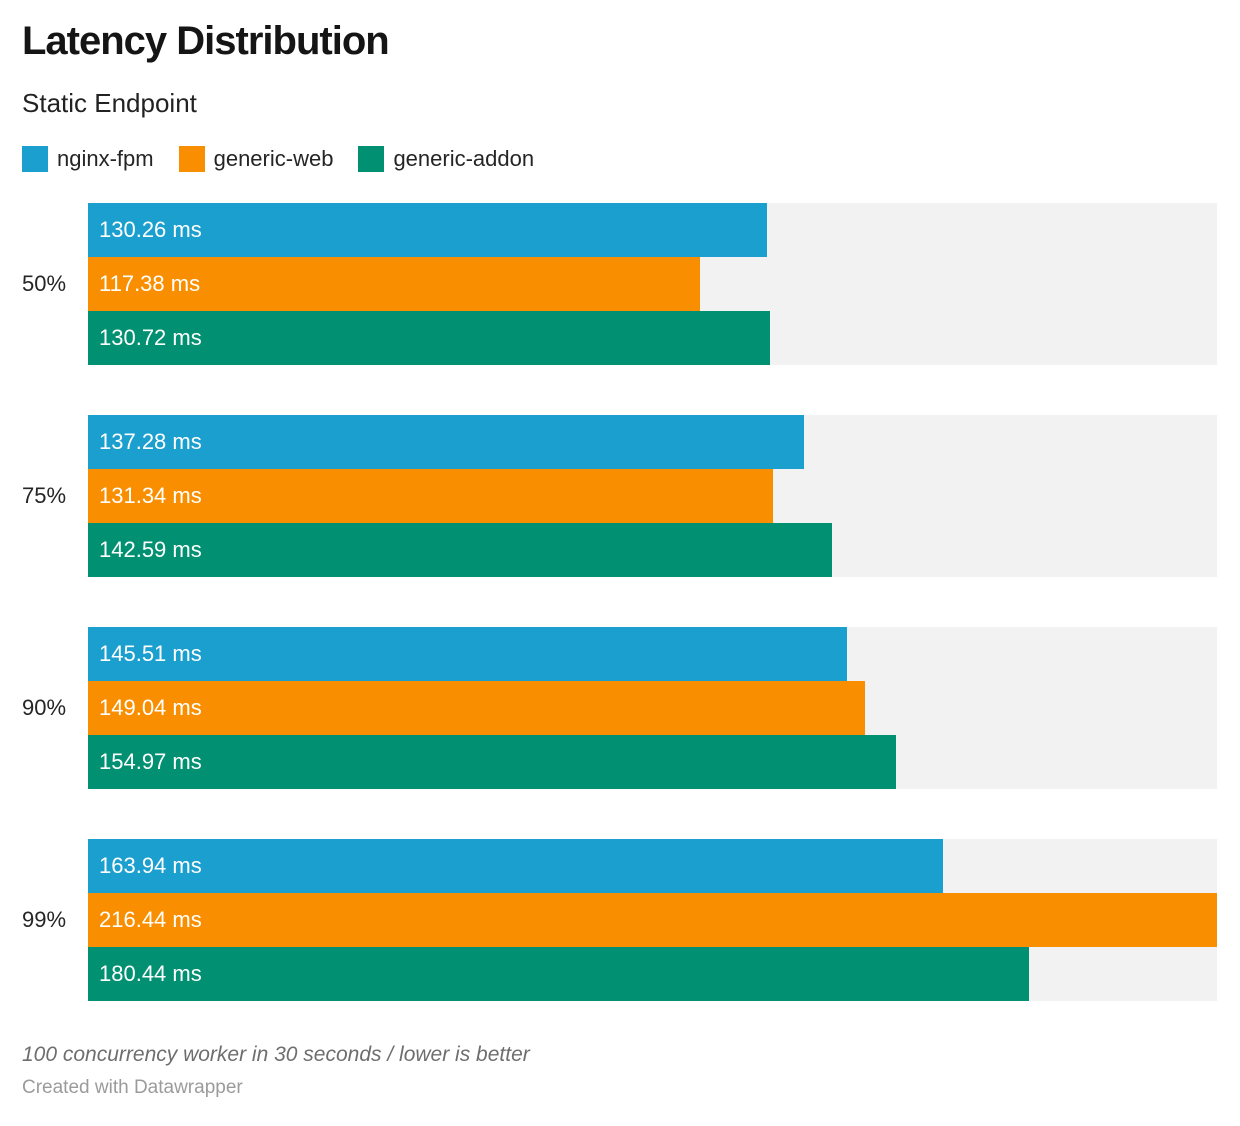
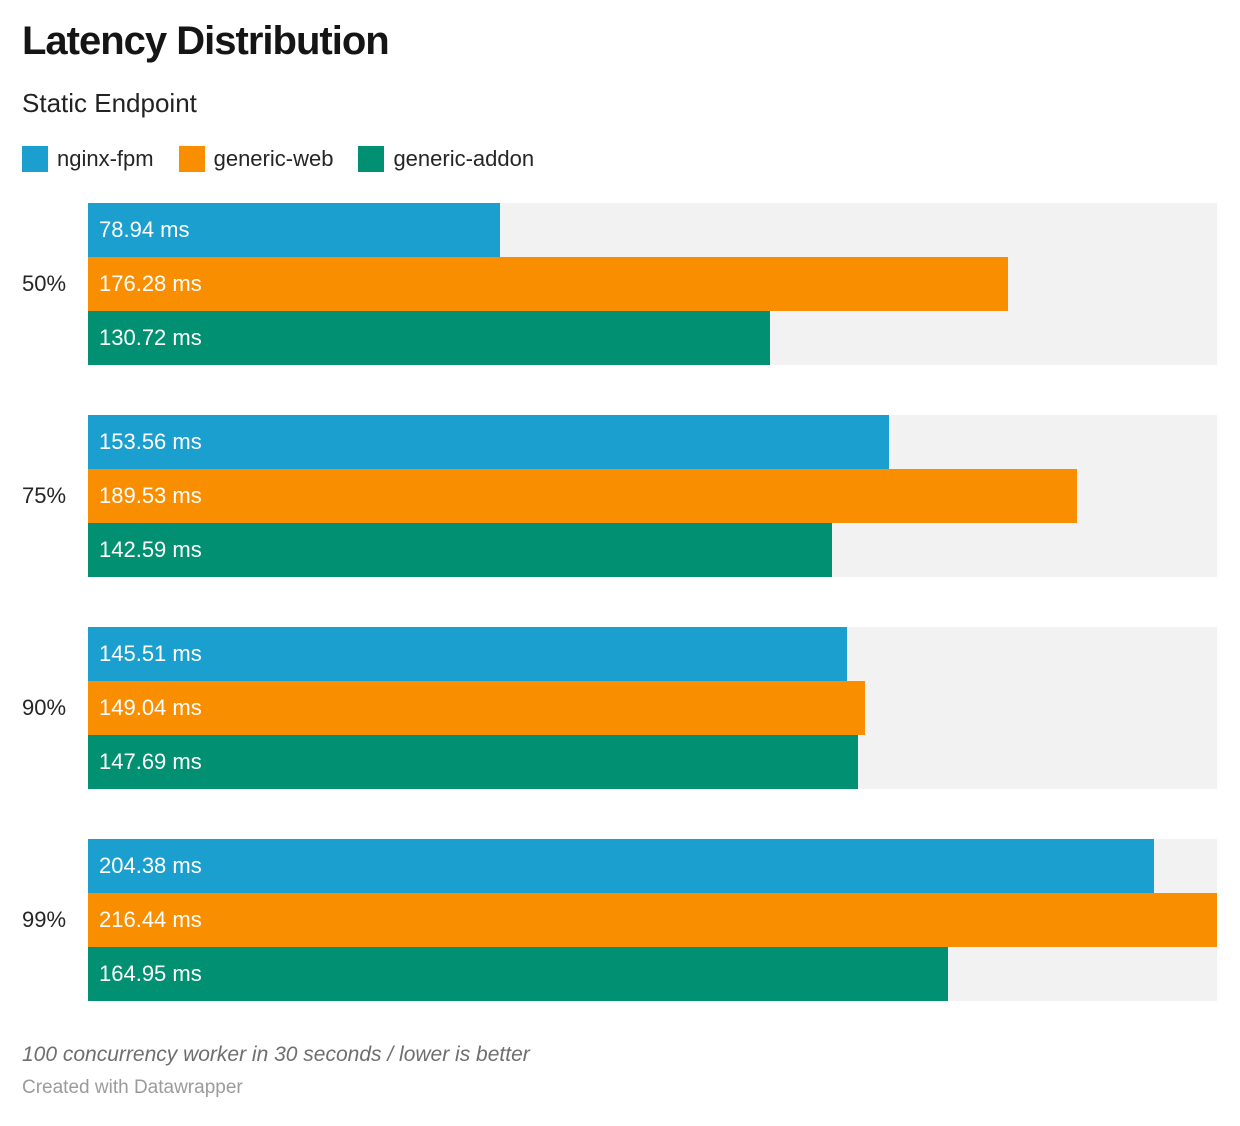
nginx-fpm/50%: 130.26 -> 78.94
generic-web/50%: 117.38 -> 176.28
nginx-fpm/75%: 137.28 -> 153.56
generic-web/75%: 131.34 -> 189.53
generic-addon/90%: 154.97 -> 147.69
nginx-fpm/99%: 163.94 -> 204.38
generic-addon/99%: 180.44 -> 164.95
